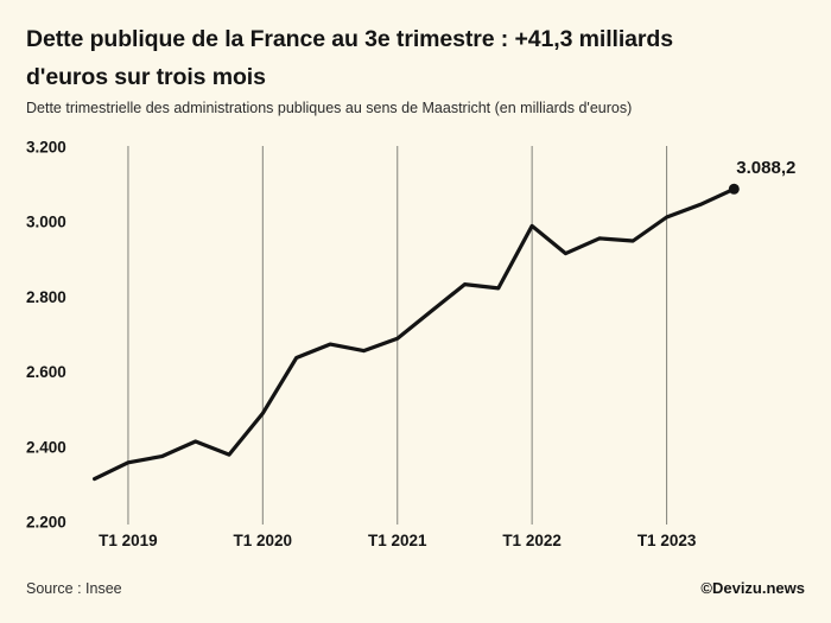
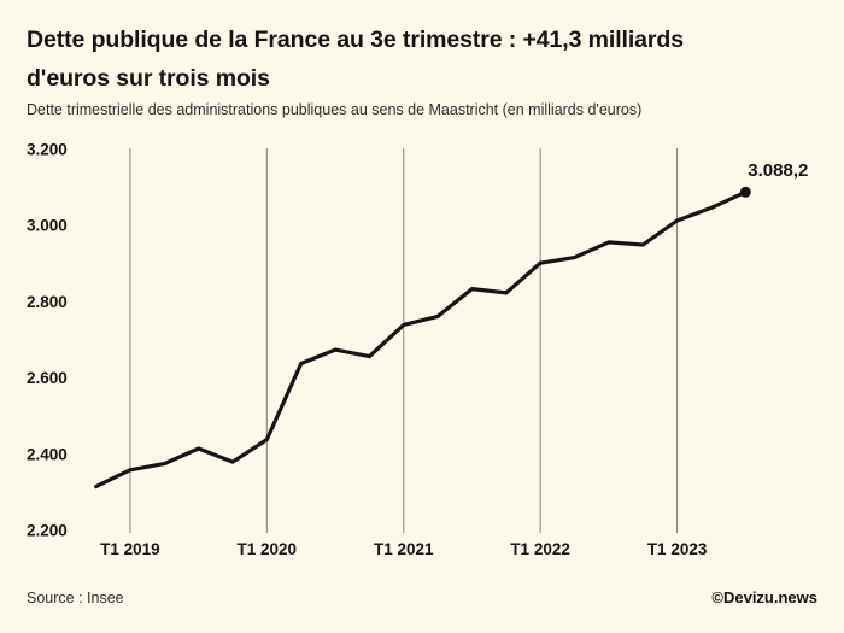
T1 2020: 2490 -> 2440
T1 2021: 2690 -> 2740
T1 2022: 2990 -> 2900
